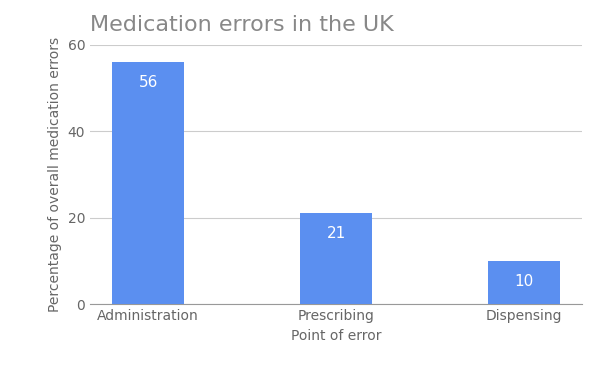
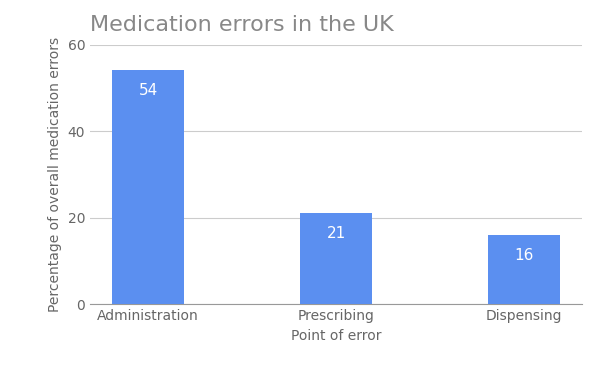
Administration: 56 -> 54
Dispensing: 10 -> 16
